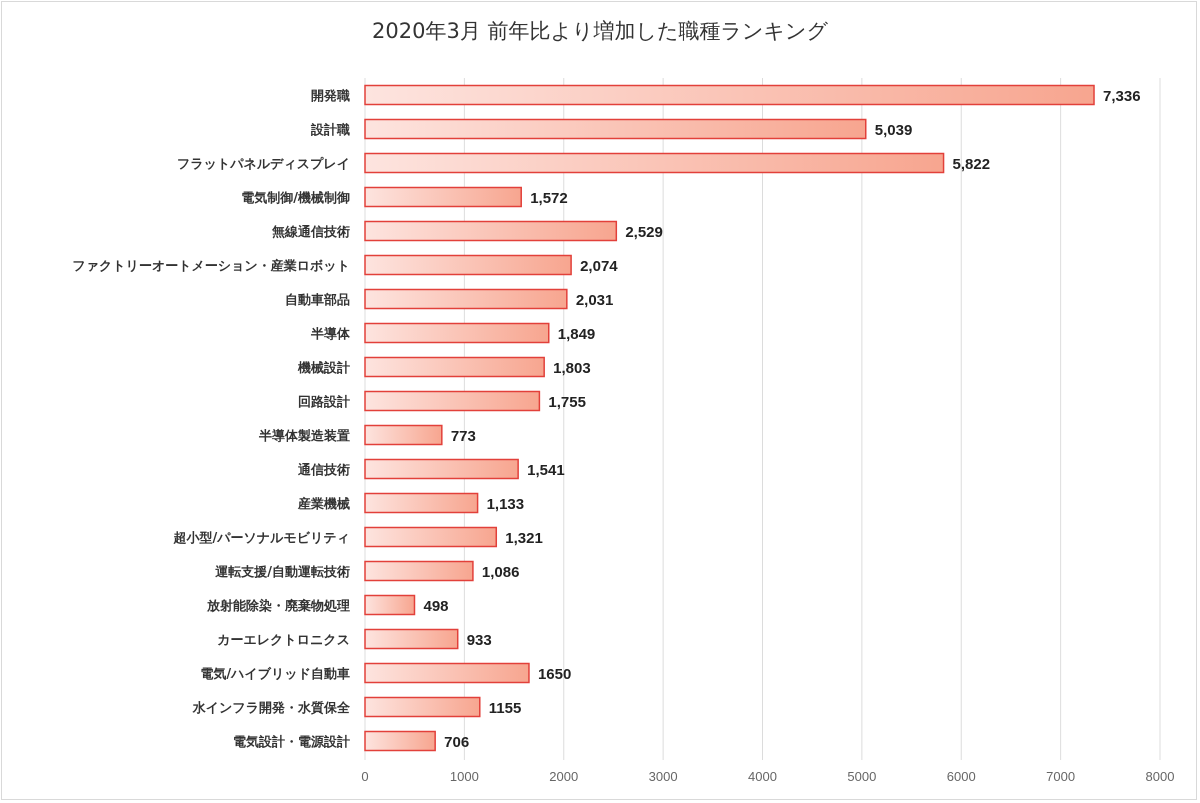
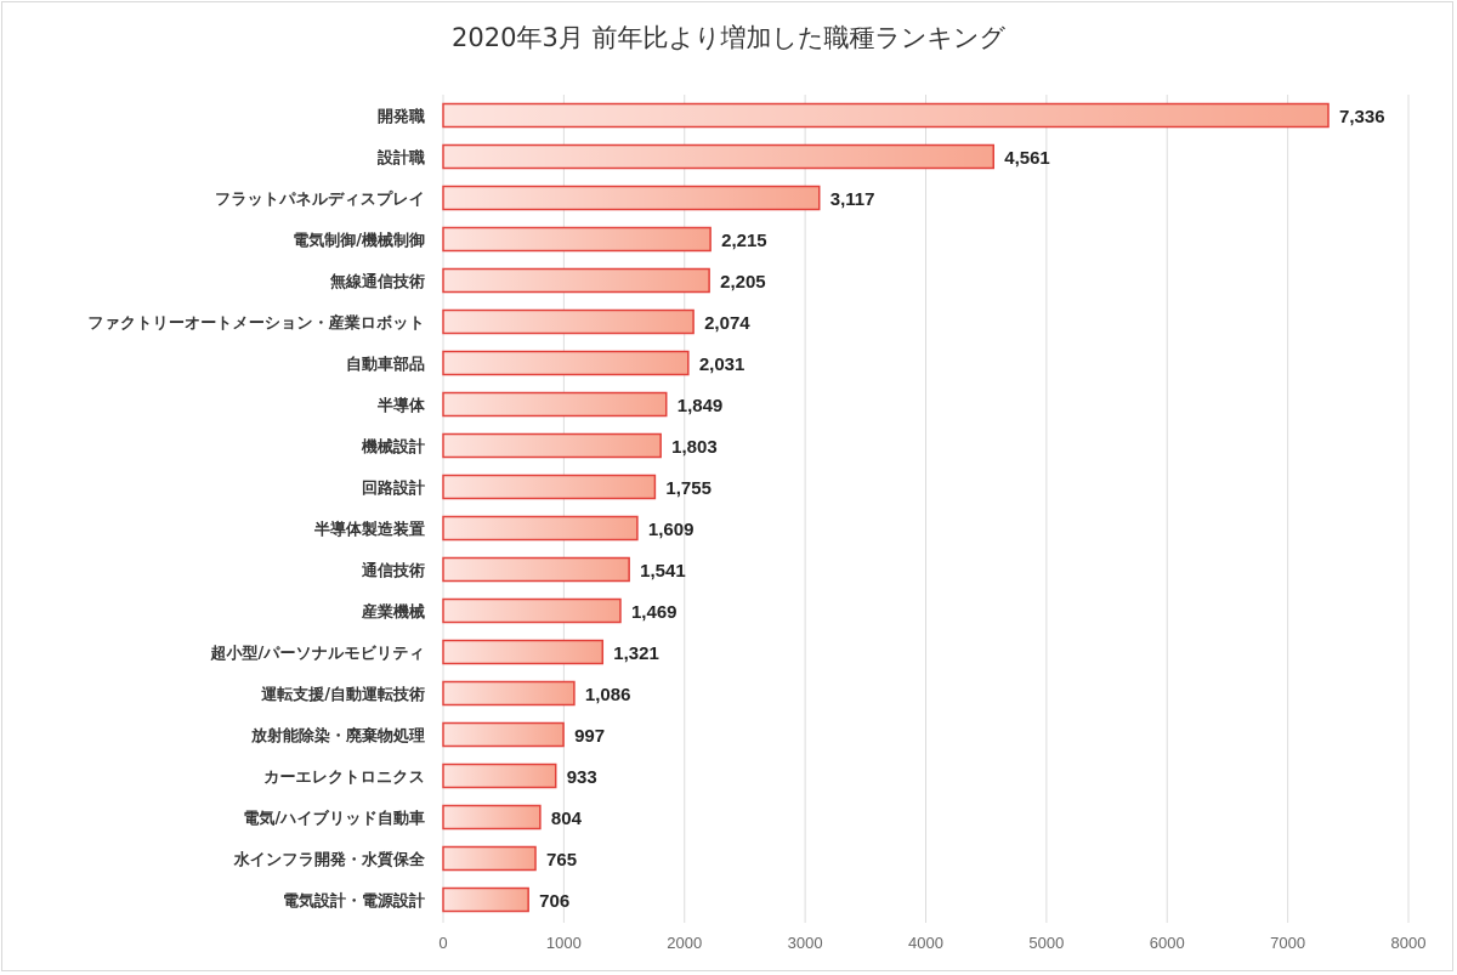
設計職: 5,039 -> 4,561
フラットパネルディスプレイ: 5,822 -> 3,117
電気制御/機械制御: 1,572 -> 2,215
無線通信技術: 2,529 -> 2,205
半導体製造装置: 773 -> 1,609
産業機械: 1,133 -> 1,469
放射能除染・廃棄物処理: 498 -> 997
電気/ハイブリッド自動車: 1650 -> 804
水インフラ開発・水質保全: 1155 -> 765
